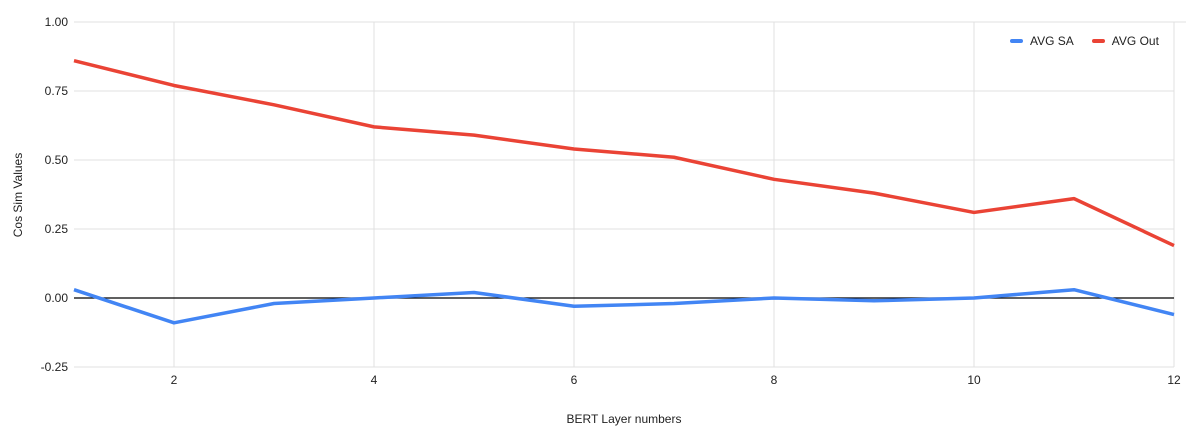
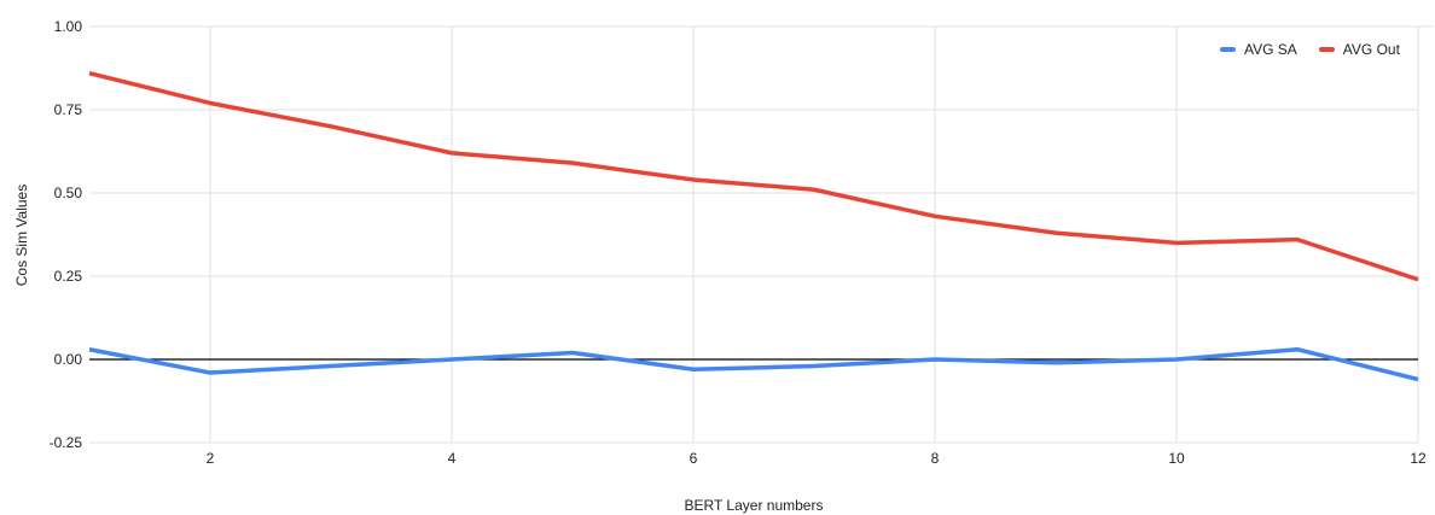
AVG SA/2: -0.09 -> -0.04
AVG Out/10: 0.31 -> 0.35
AVG Out/12: 0.19 -> 0.24
